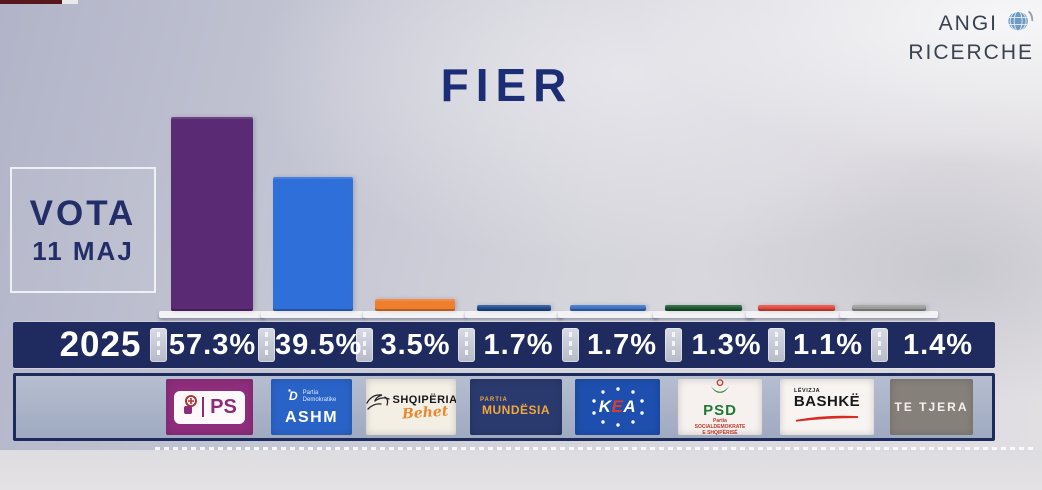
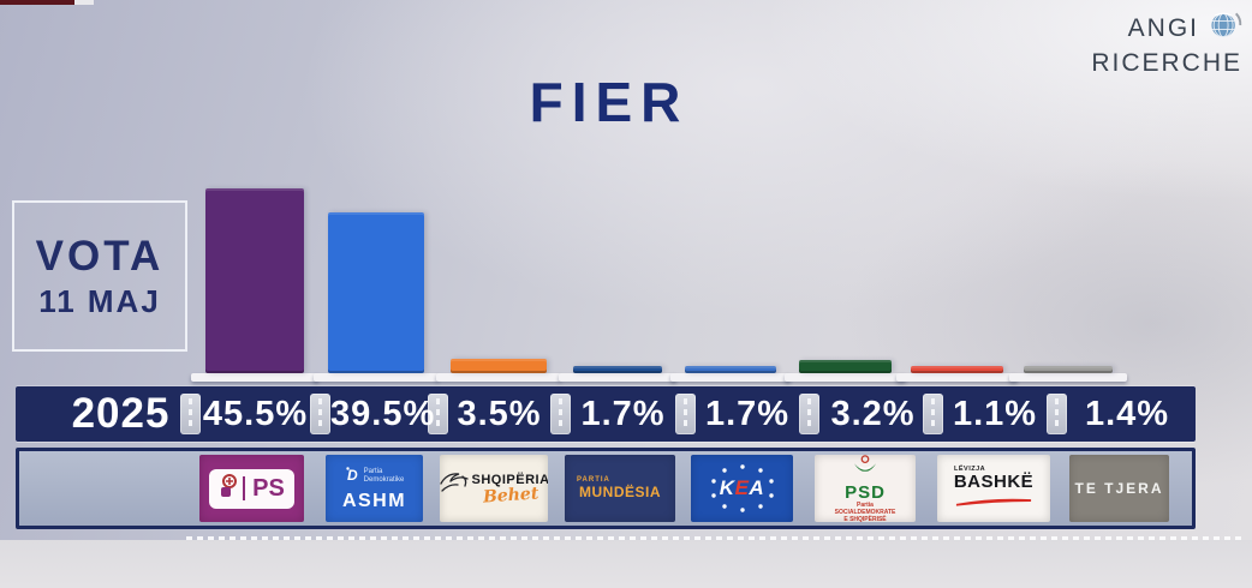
PS: 57.3% -> 45.5%
PSD: 1.3% -> 3.2%
